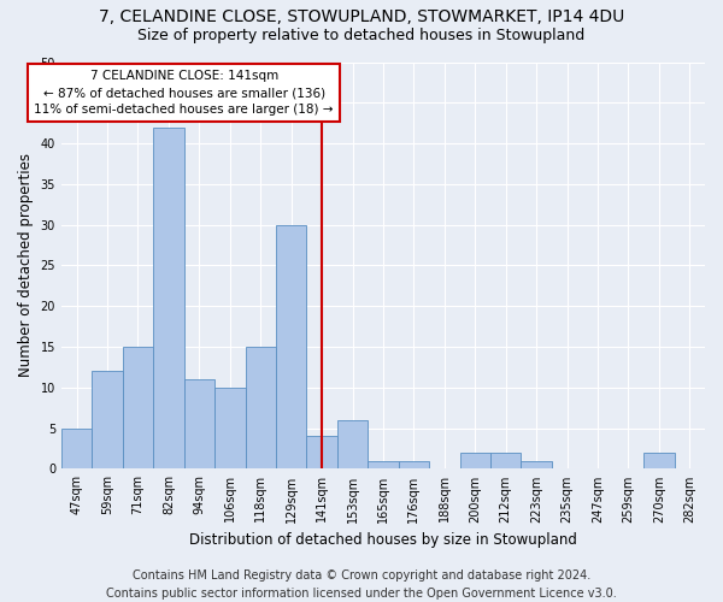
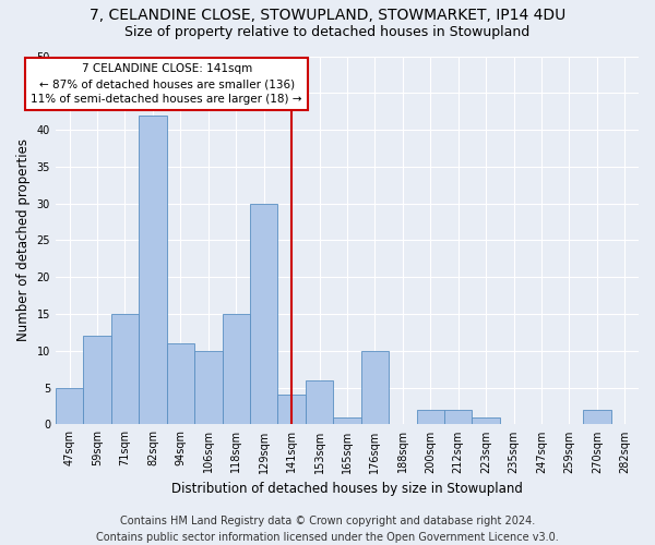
176sqm: 1 -> 10
